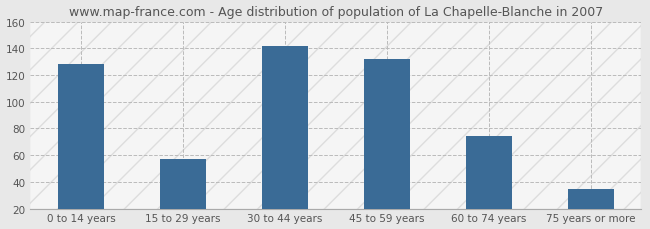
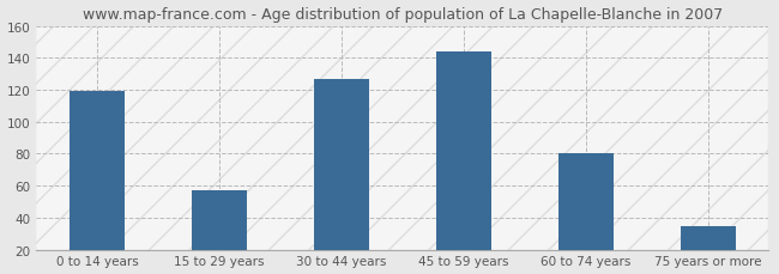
0 to 14 years: 128 -> 119
30 to 44 years: 142 -> 127
45 to 59 years: 132 -> 144
60 to 74 years: 74 -> 80
